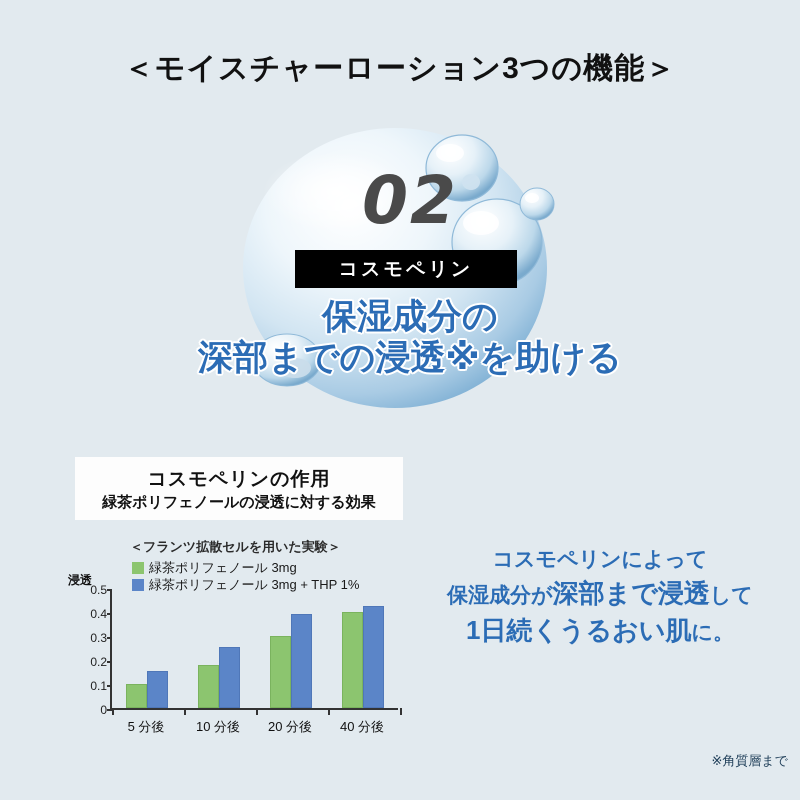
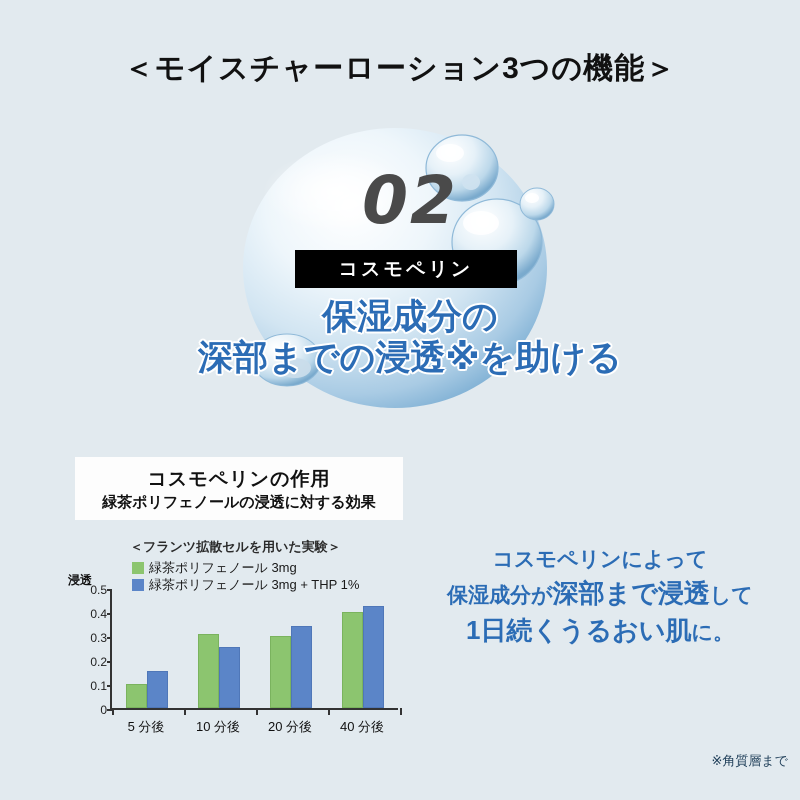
緑茶ポリフェノール 3mg/10 分後: 0.18 -> 0.31
緑茶ポリフェノール 3mg + THP 1%/20 分後: 0.39 -> 0.34
